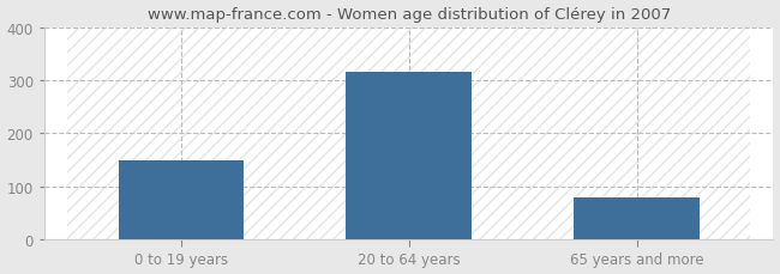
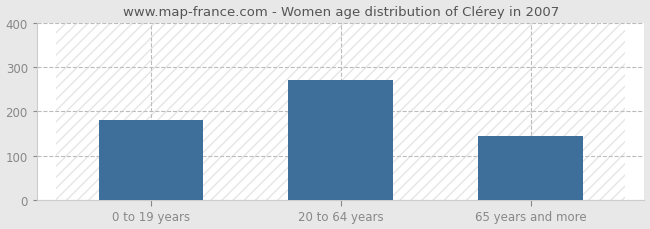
0 to 19 years: 148 -> 180
20 to 64 years: 316 -> 270
65 years and more: 78 -> 145
